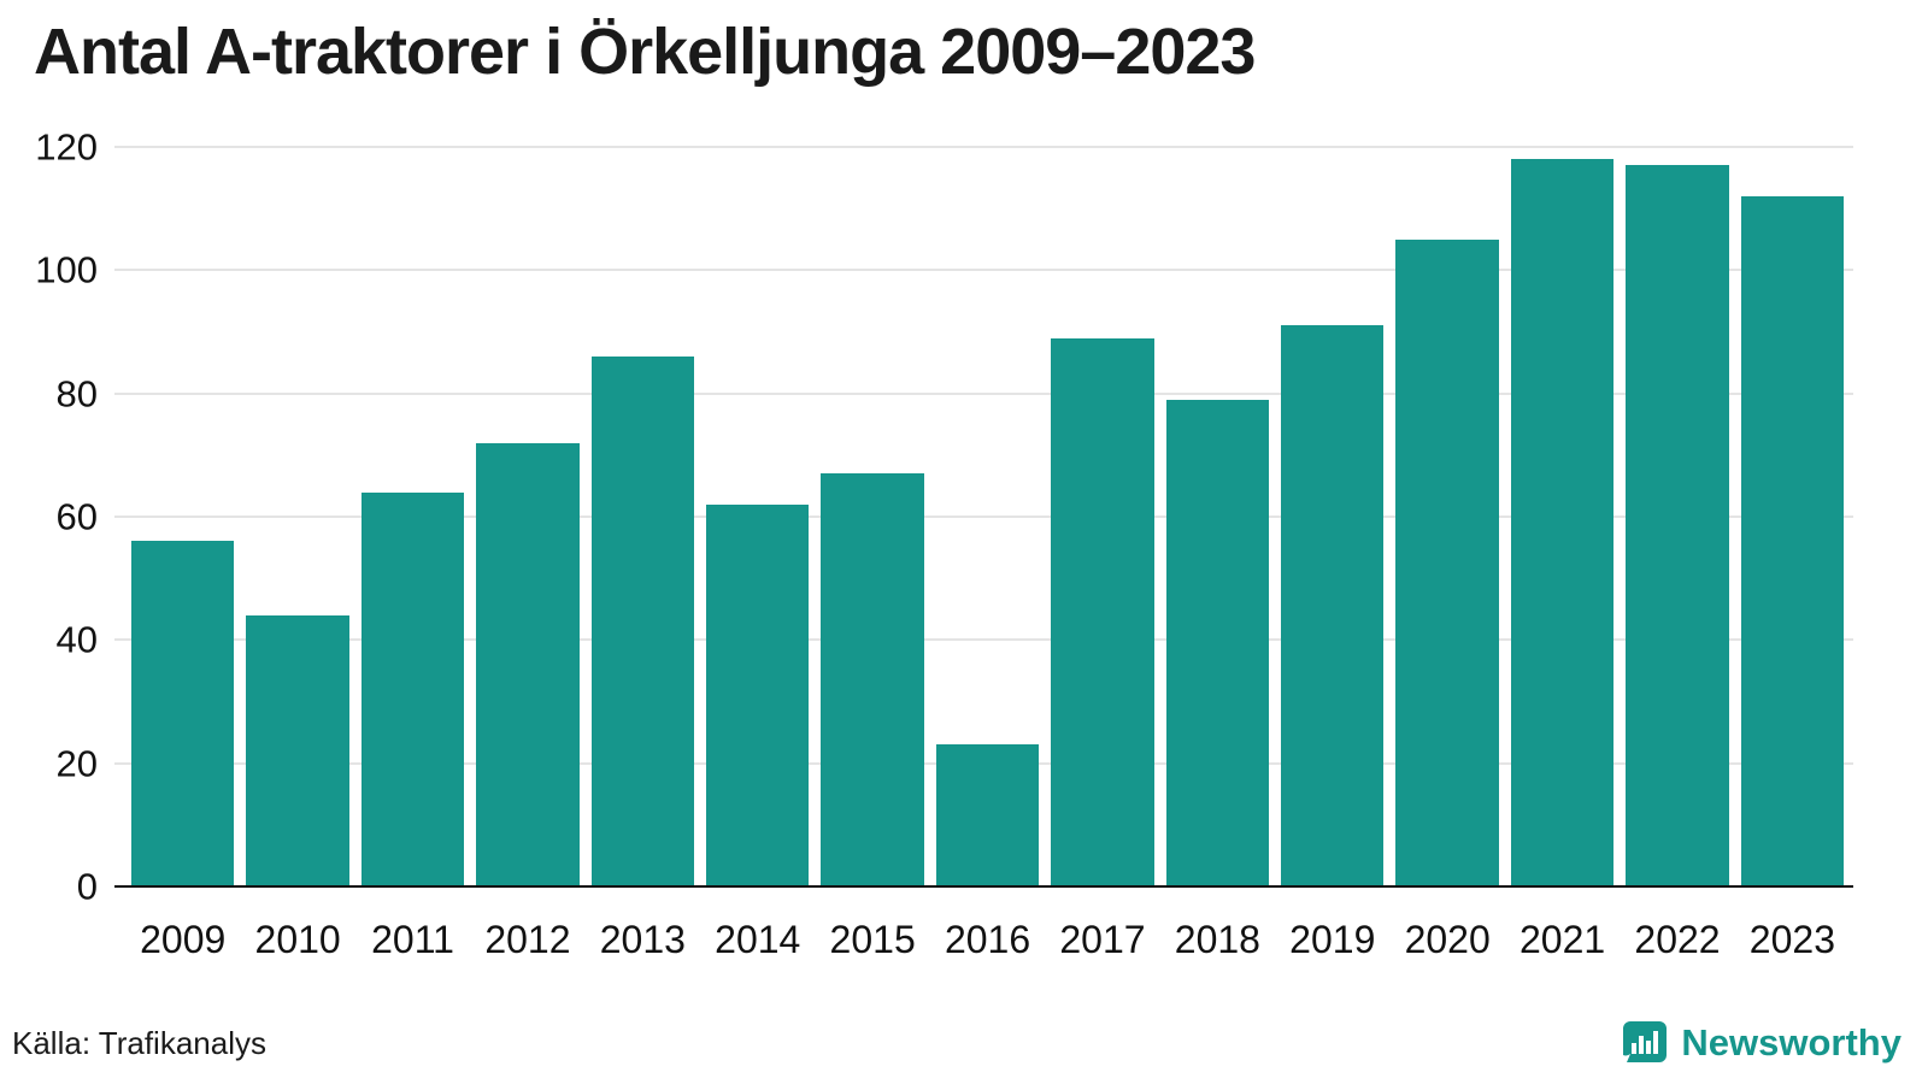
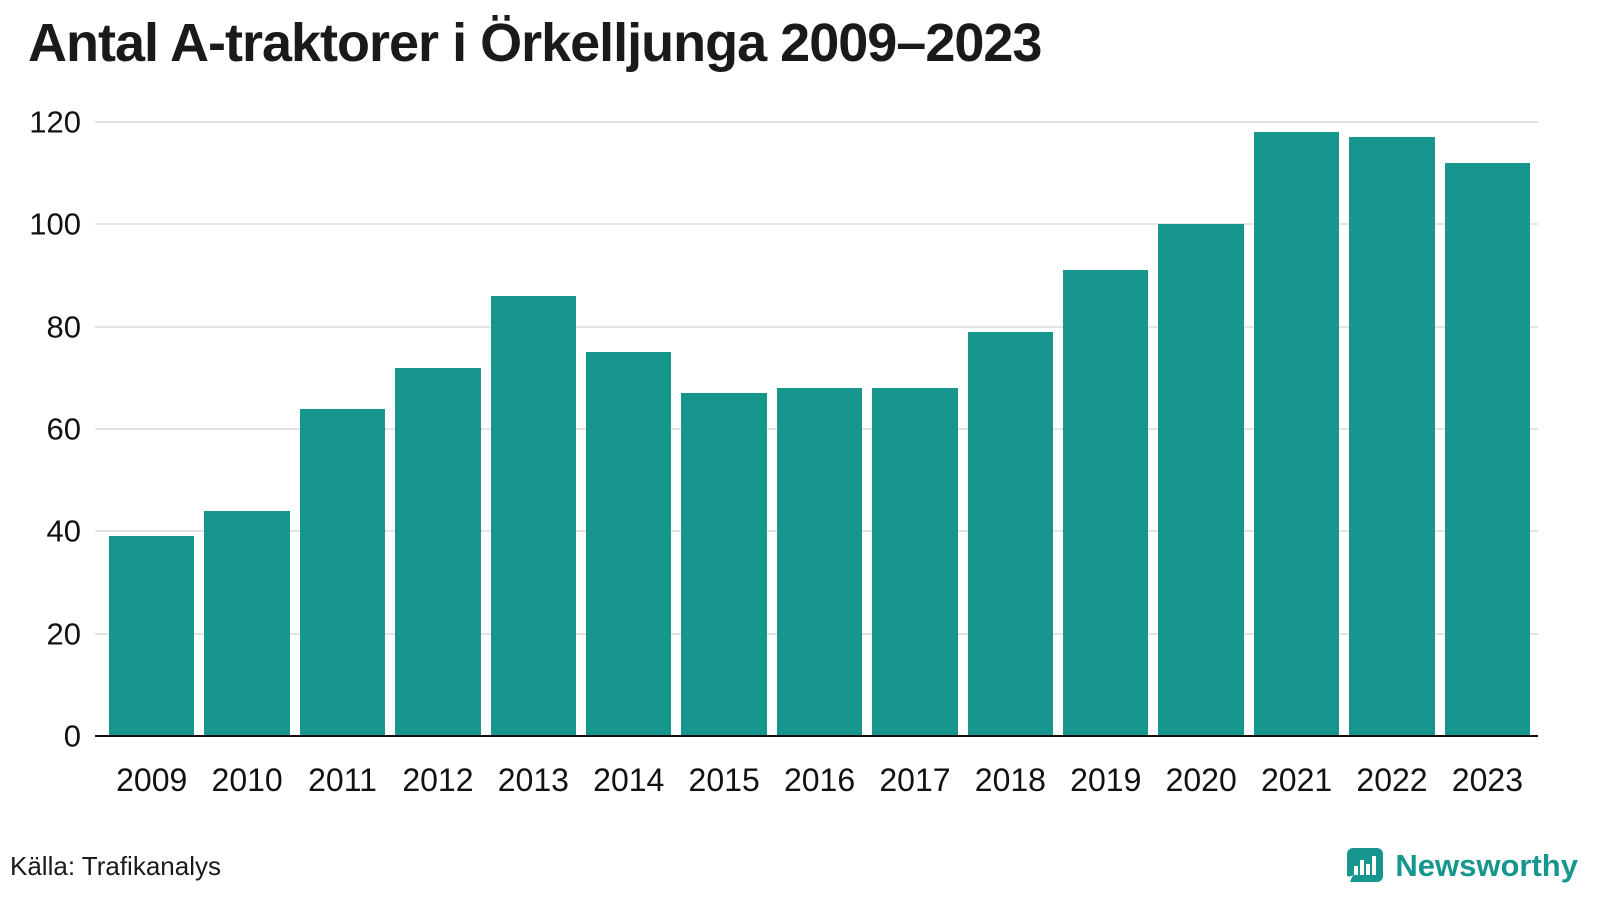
2009: 56 -> 39
2014: 62 -> 75
2016: 23 -> 68
2017: 89 -> 68
2020: 105 -> 100
